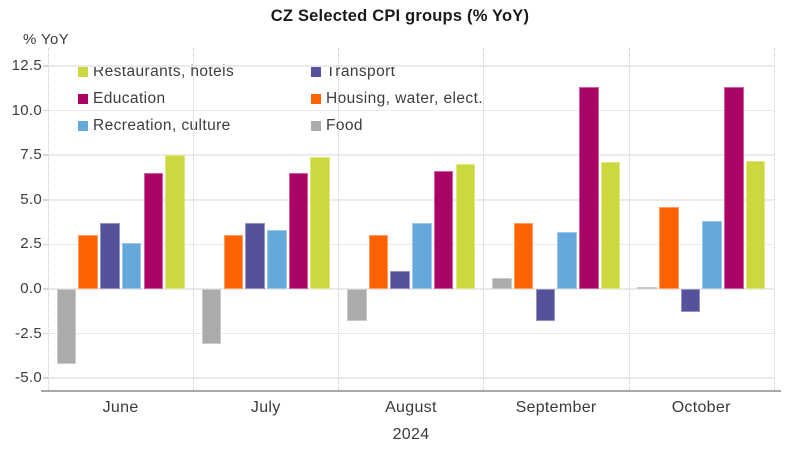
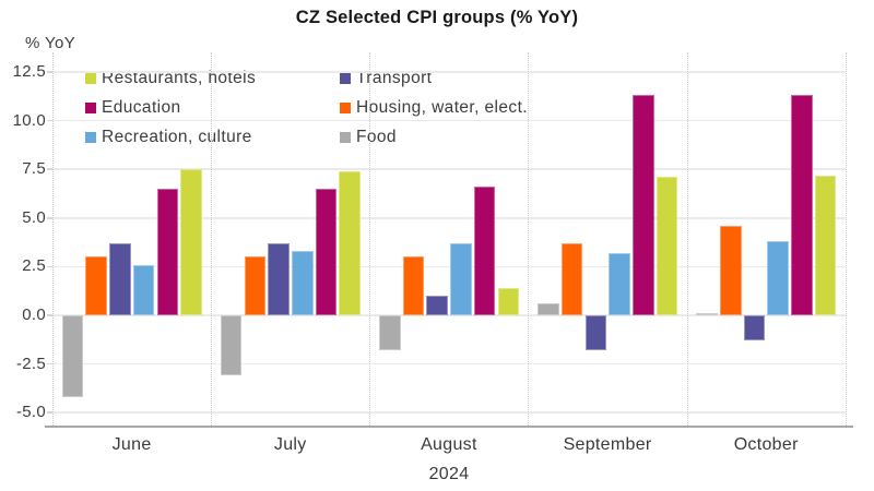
Restaurants, hotels/August: 7.0 -> 1.4
